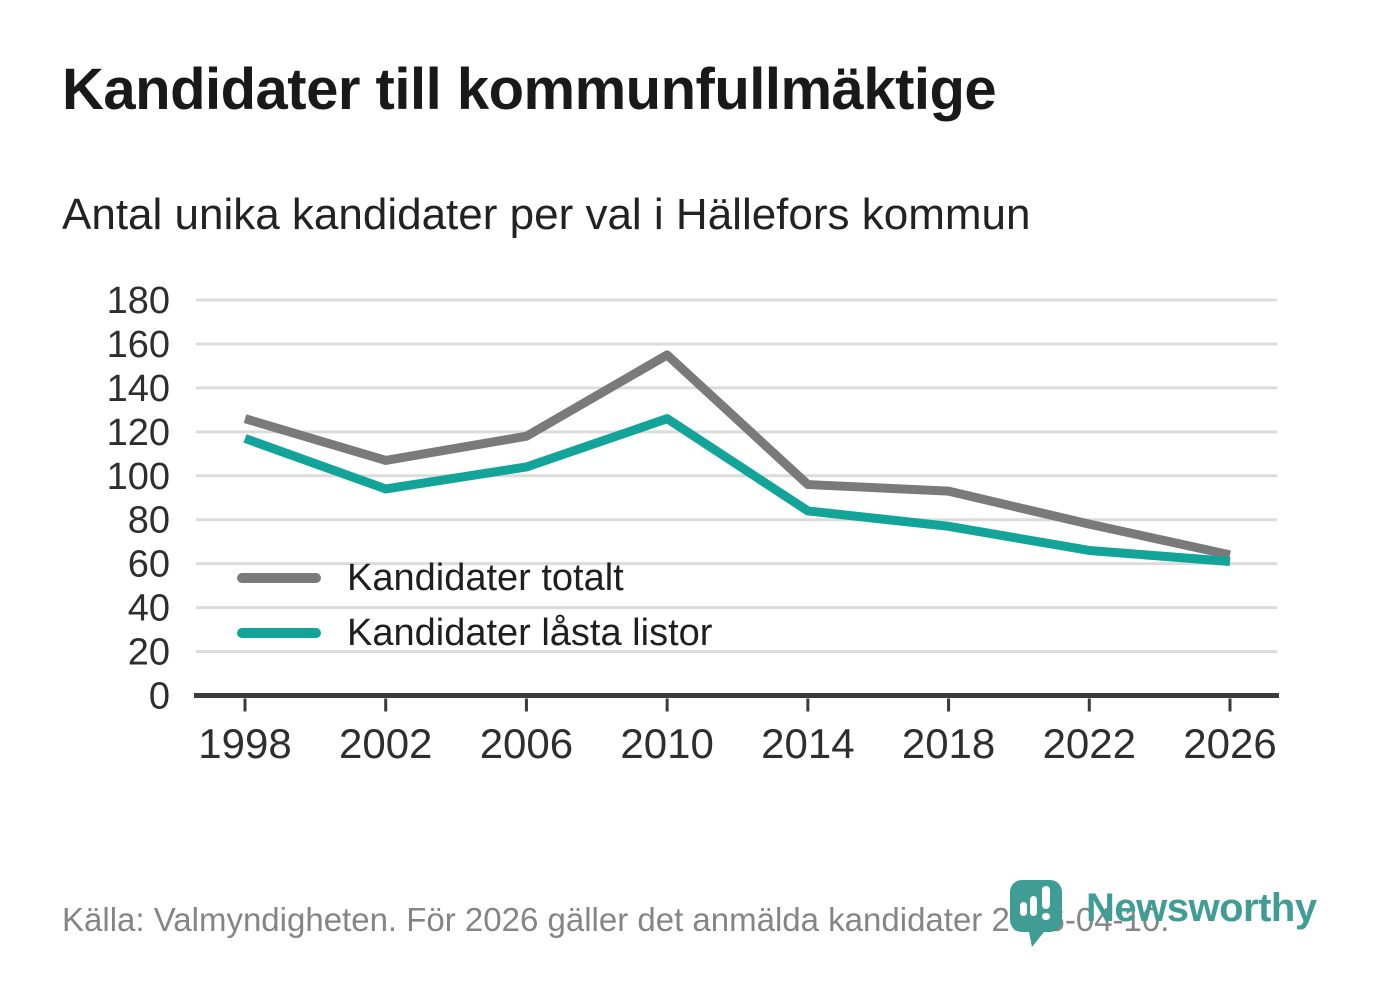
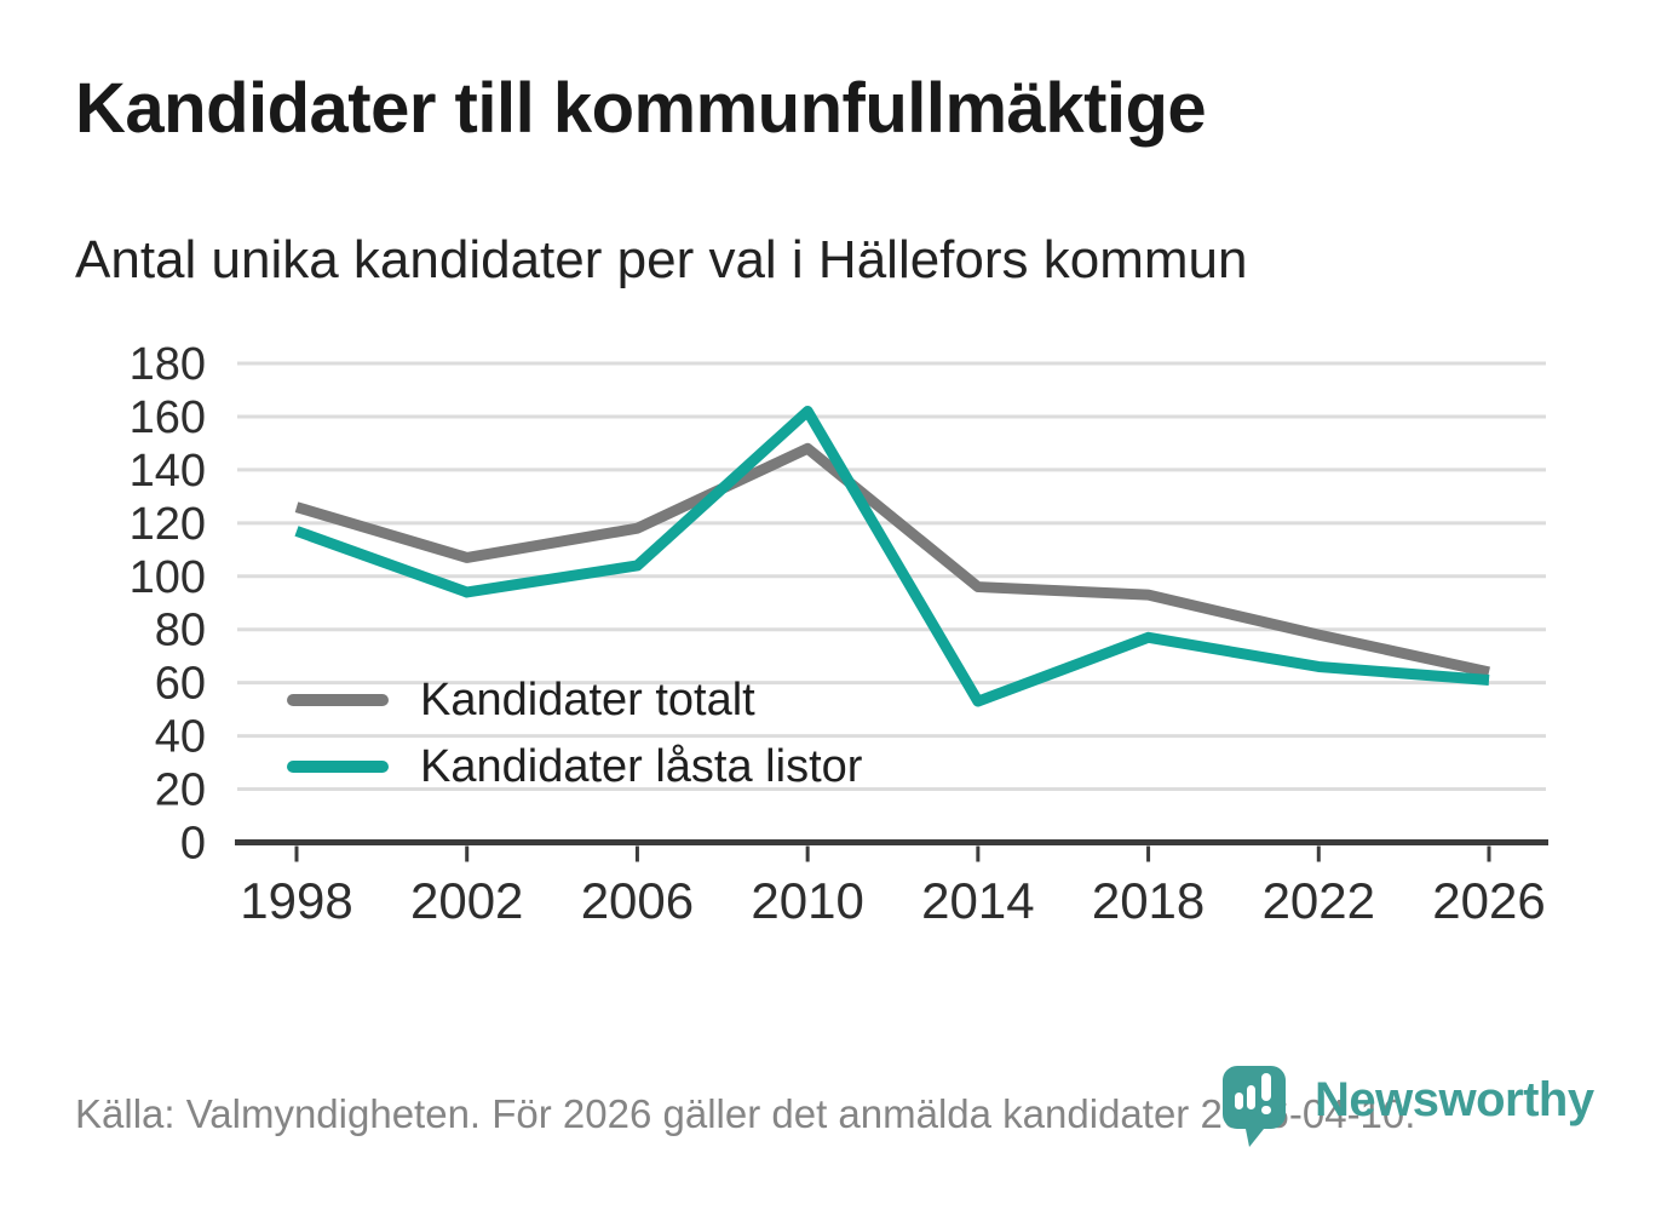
Kandidater totalt/2010: 155 -> 148
Kandidater låsta listor/2010: 126 -> 162
Kandidater låsta listor/2014: 84 -> 53
